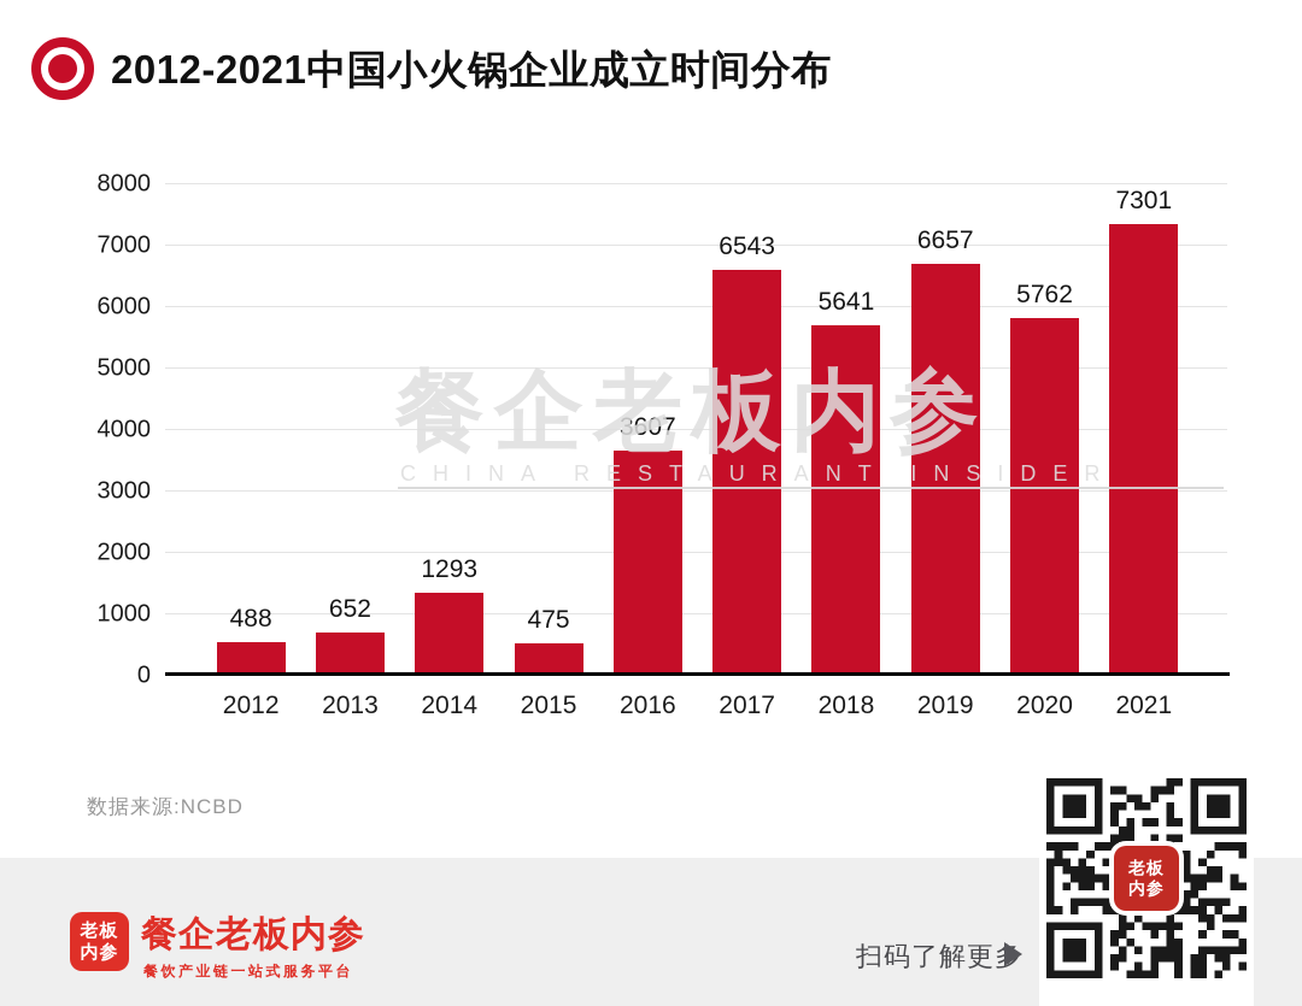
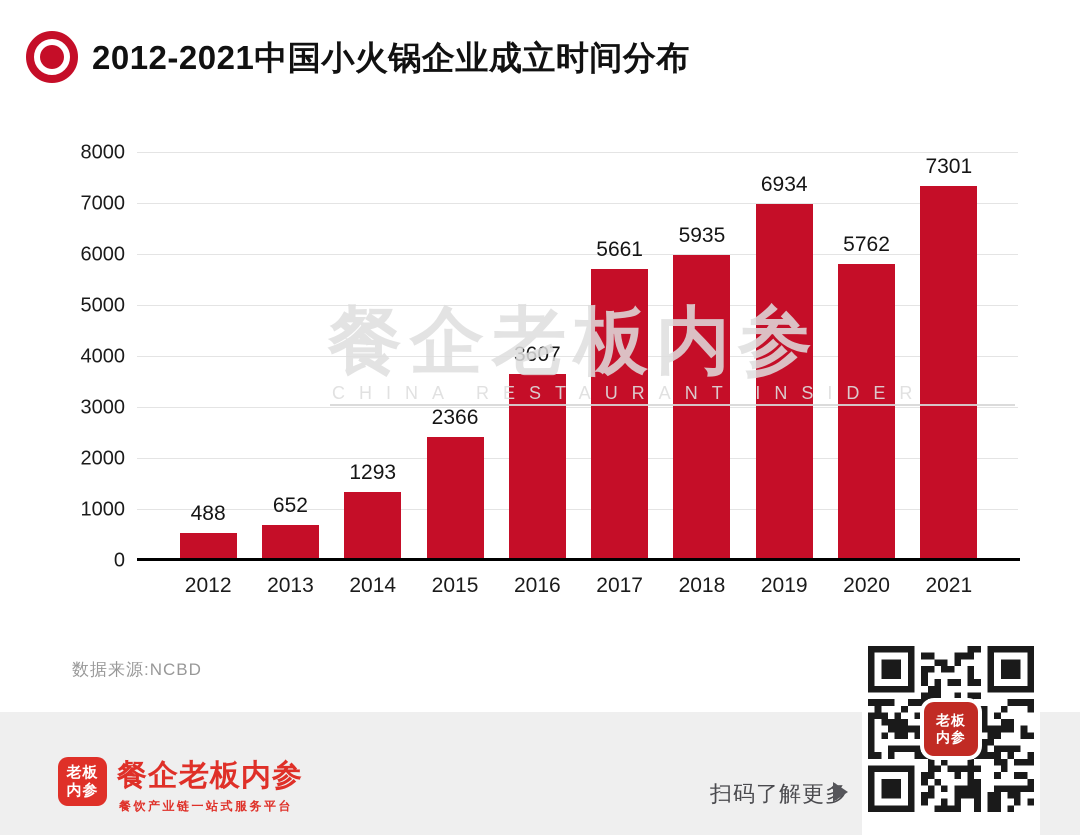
2015: 475 -> 2366
2017: 6543 -> 5661
2018: 5641 -> 5935
2019: 6657 -> 6934
